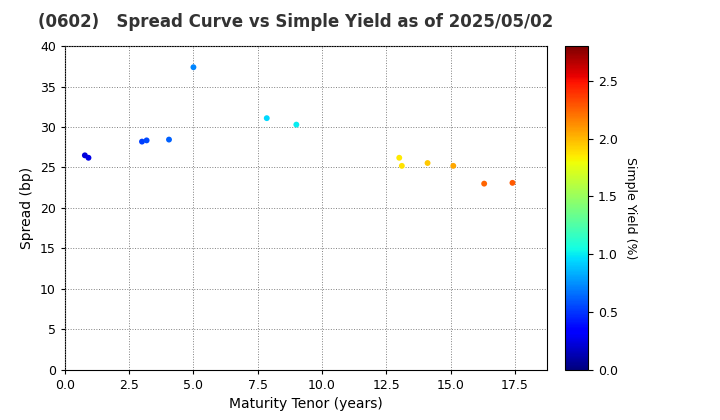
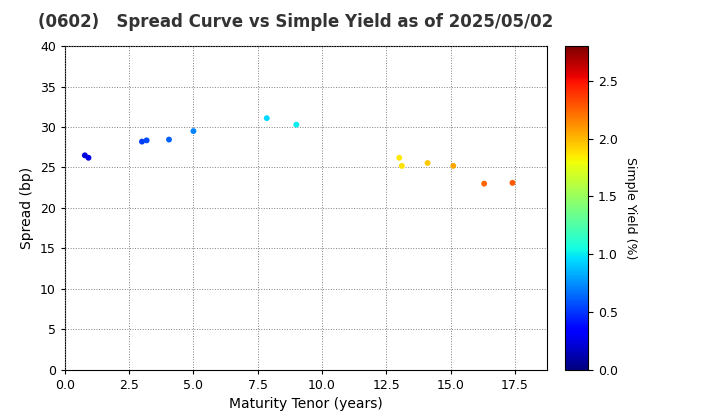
5.0: 37.4 -> 29.5
